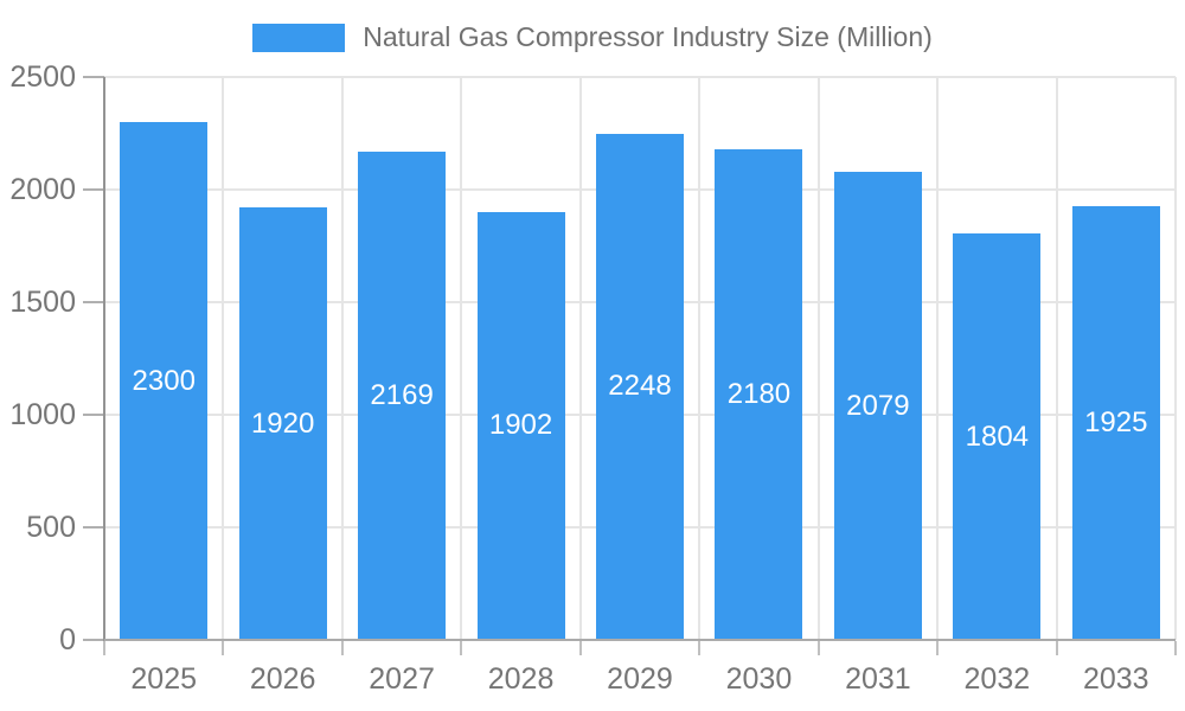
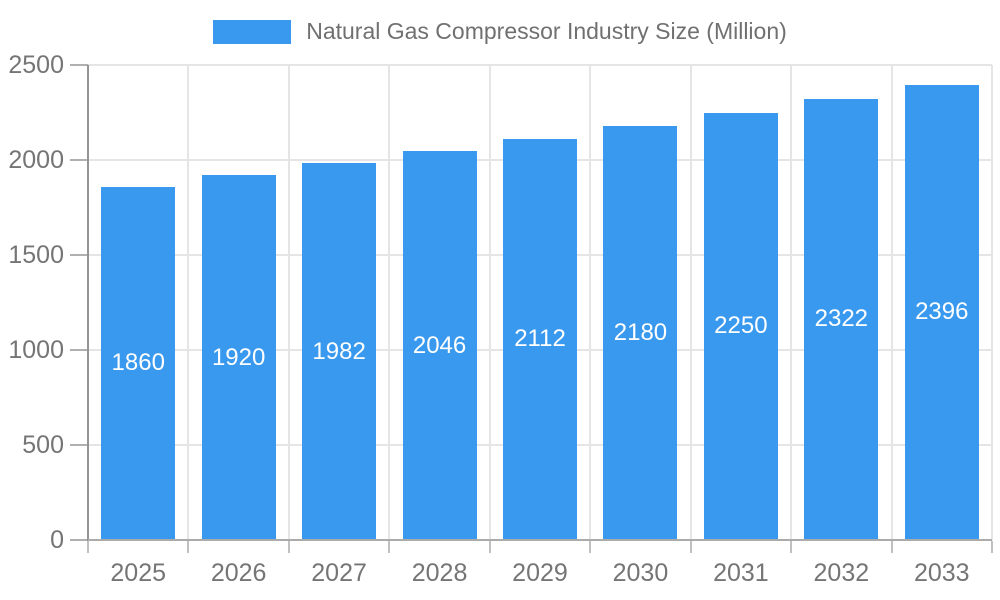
2025: 2300 -> 1860
2027: 2169 -> 1982
2028: 1902 -> 2046
2029: 2248 -> 2112
2031: 2079 -> 2250
2032: 1804 -> 2322
2033: 1925 -> 2396
